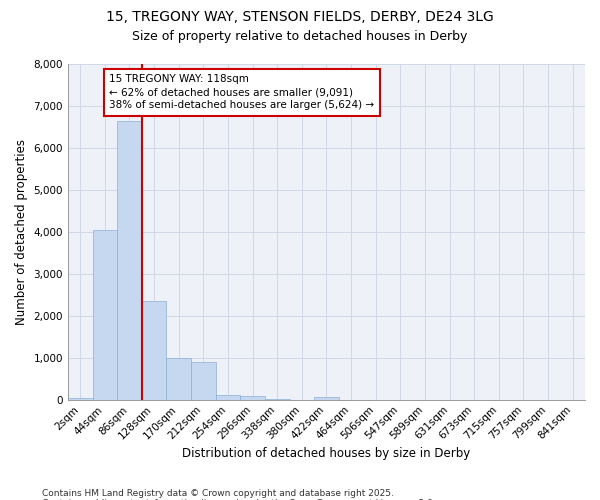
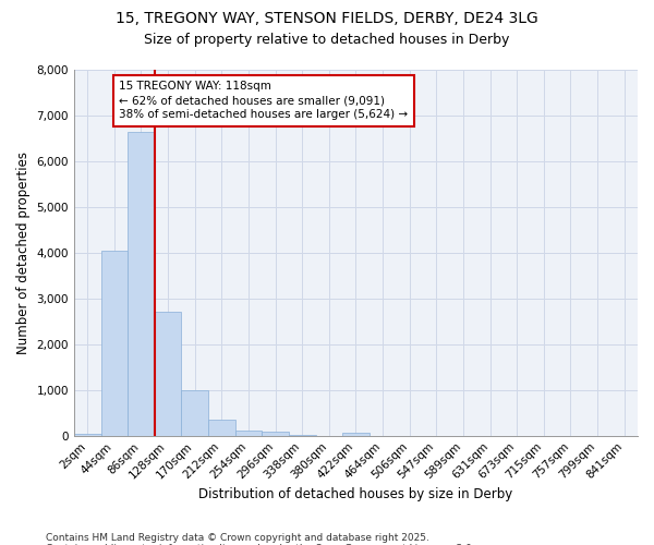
128sqm: 2,350 -> 2,700
212sqm: 900 -> 340
